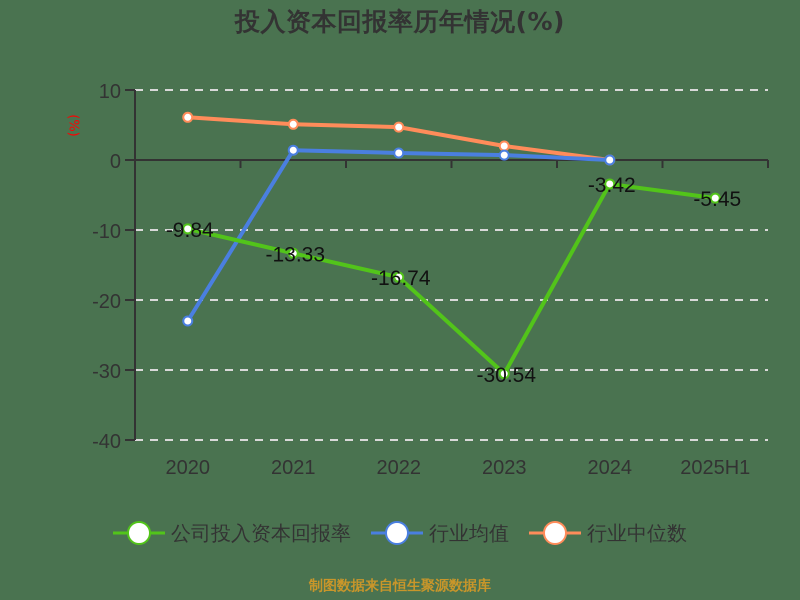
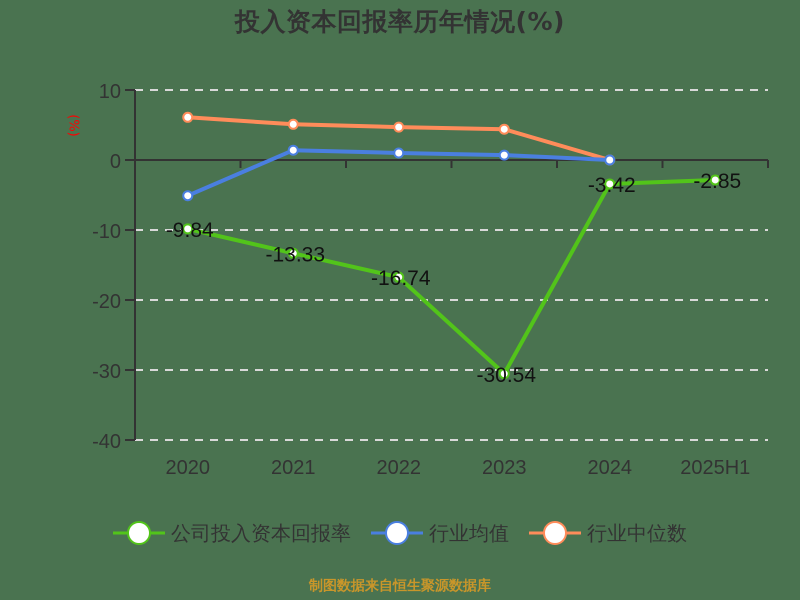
行业均值/2020: -23 -> -5
行业中位数/2023: 2 -> 4
公司投入资本回报率/2025H1: -5.45 -> -2.85
